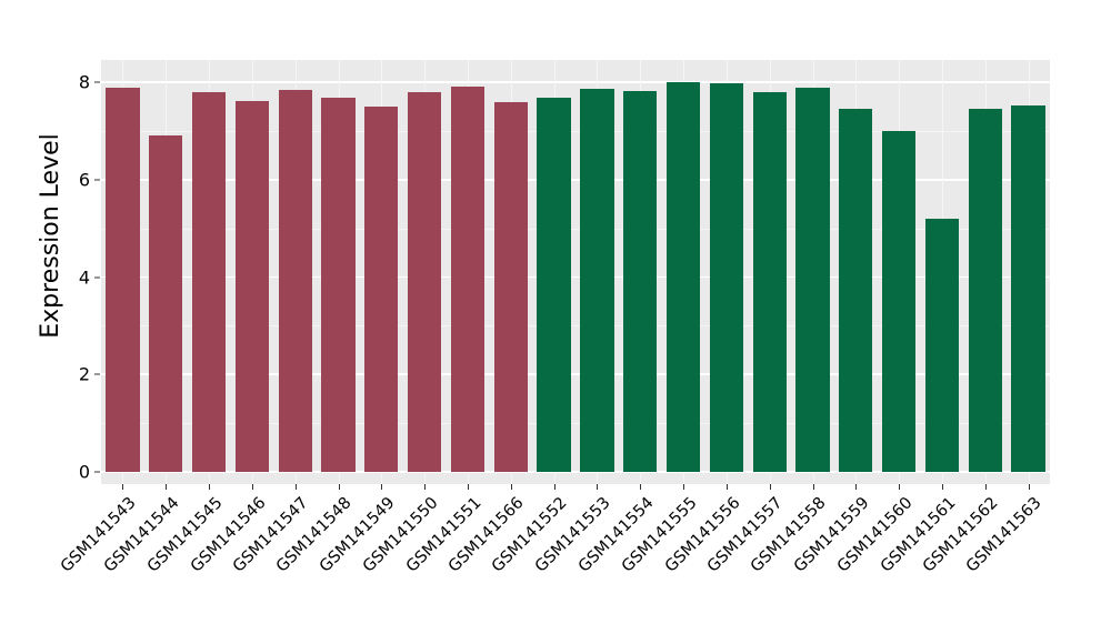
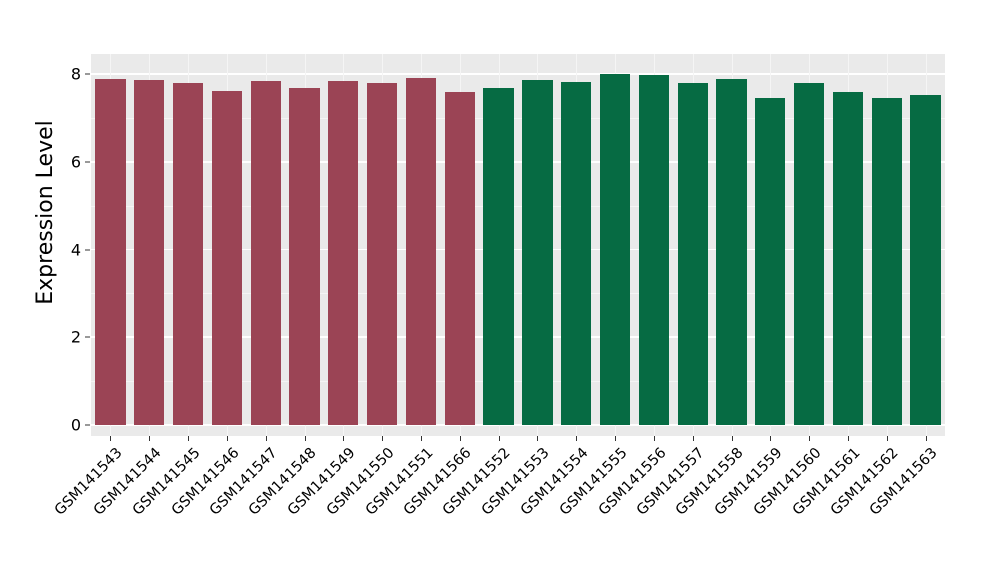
GSM141544: 6.9 -> 7.9
GSM141549: 7.5 -> 7.8
GSM141560: 7.0 -> 7.8
GSM141561: 5.2 -> 7.6
